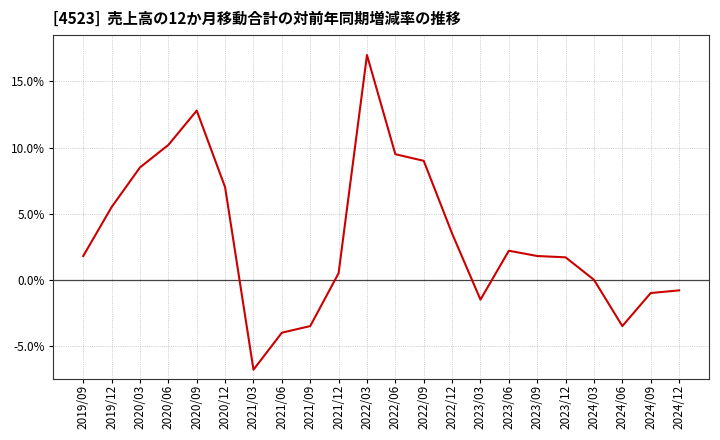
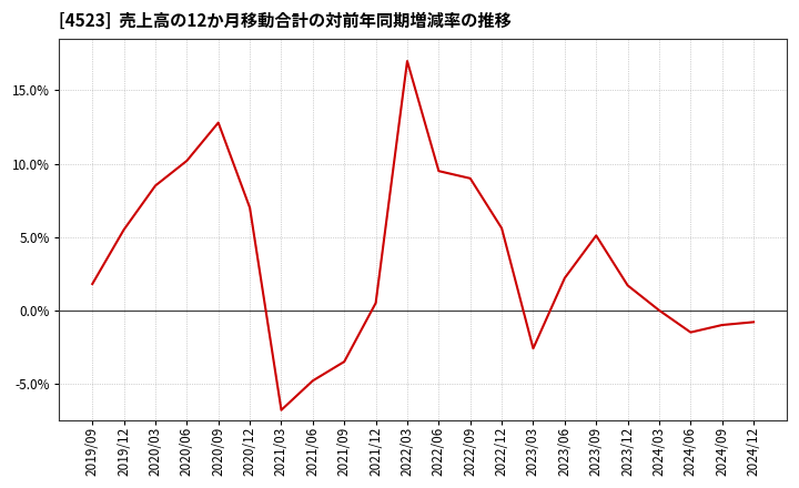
2021/06: -4.0% -> -4.8%
2022/12: 3.5% -> 5.6%
2023/03: -1.5% -> -2.6%
2023/09: 1.8% -> 5.1%
2024/06: -3.5% -> -1.5%
